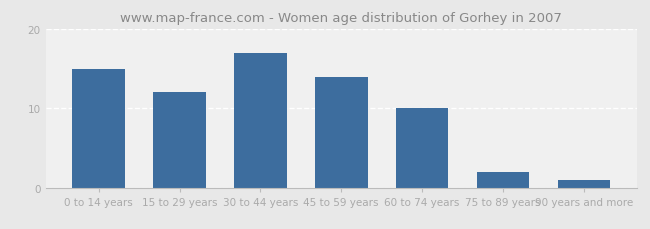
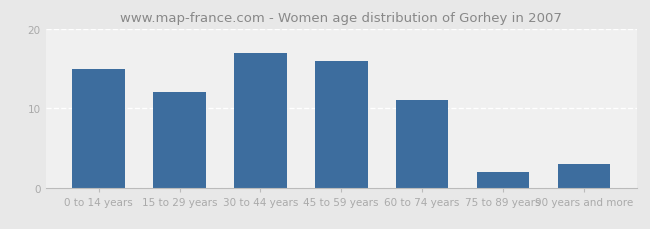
45 to 59 years: 14 -> 16
60 to 74 years: 10 -> 11
90 years and more: 1 -> 3
